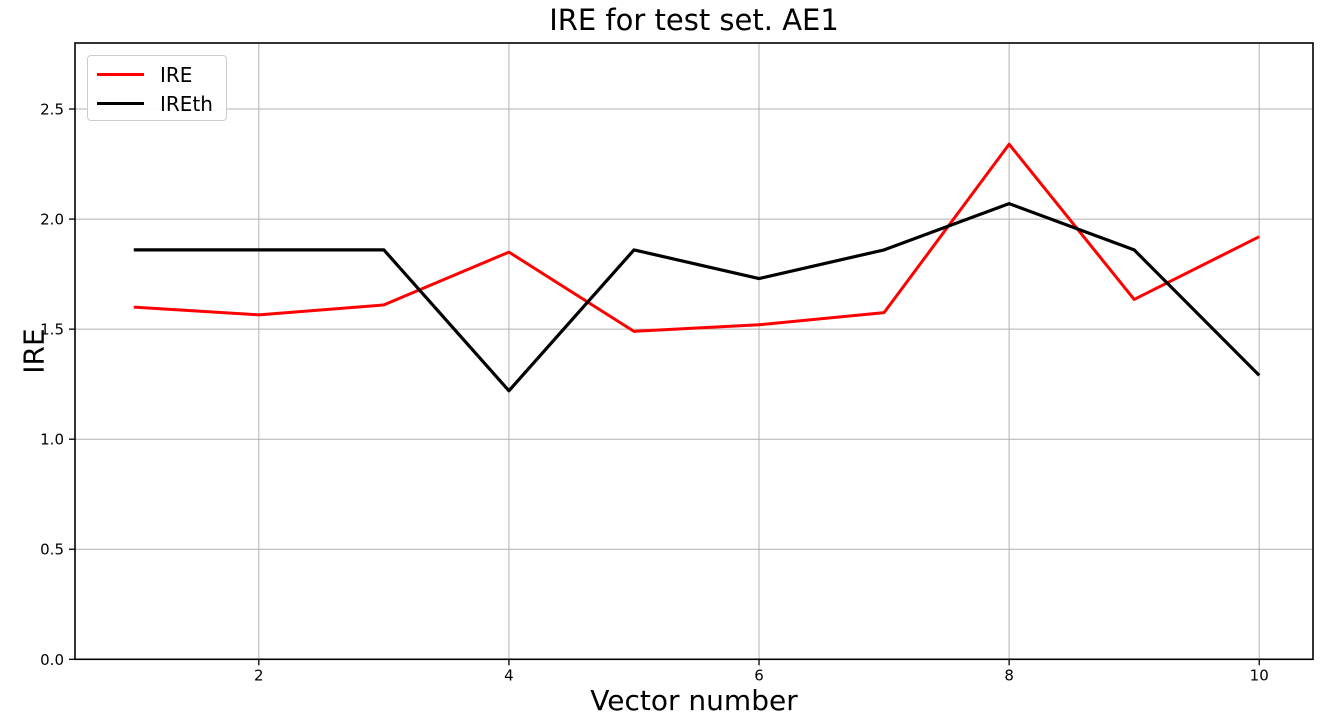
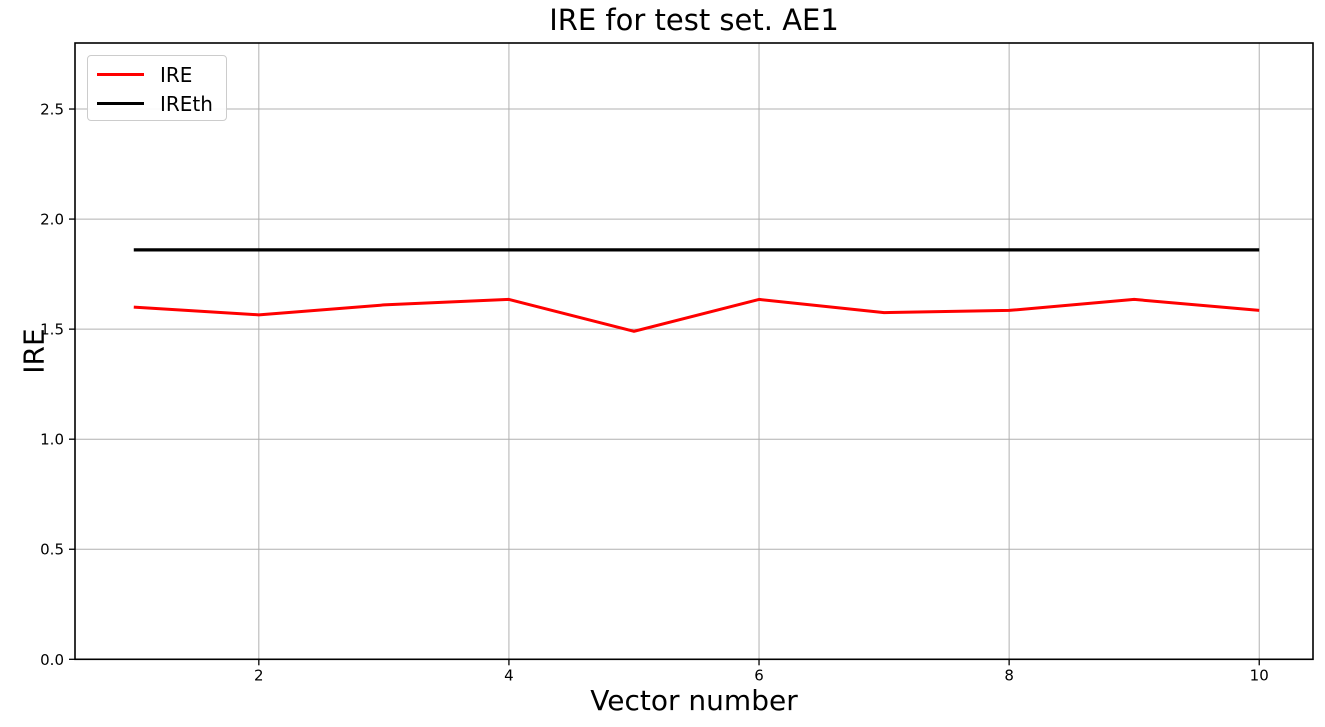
IRE/4: 1.85 -> 1.64
IREth/4: 1.22 -> 1.86
IRE/6: 1.52 -> 1.64
IREth/6: 1.73 -> 1.86
IRE/8: 2.34 -> 1.58
IREth/8: 2.07 -> 1.86
IRE/10: 1.92 -> 1.58
IREth/10: 1.29 -> 1.86
